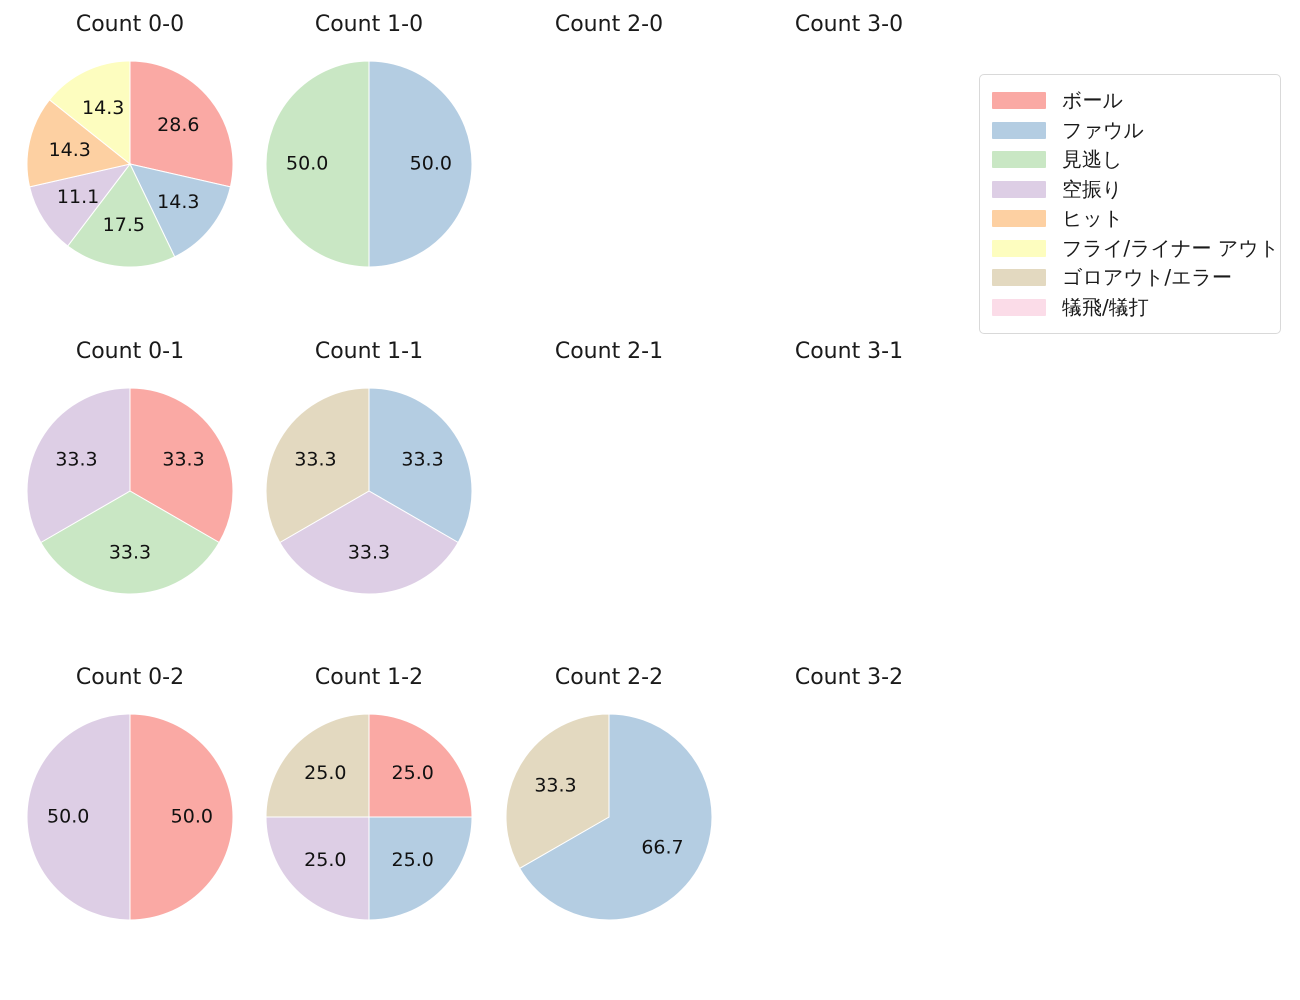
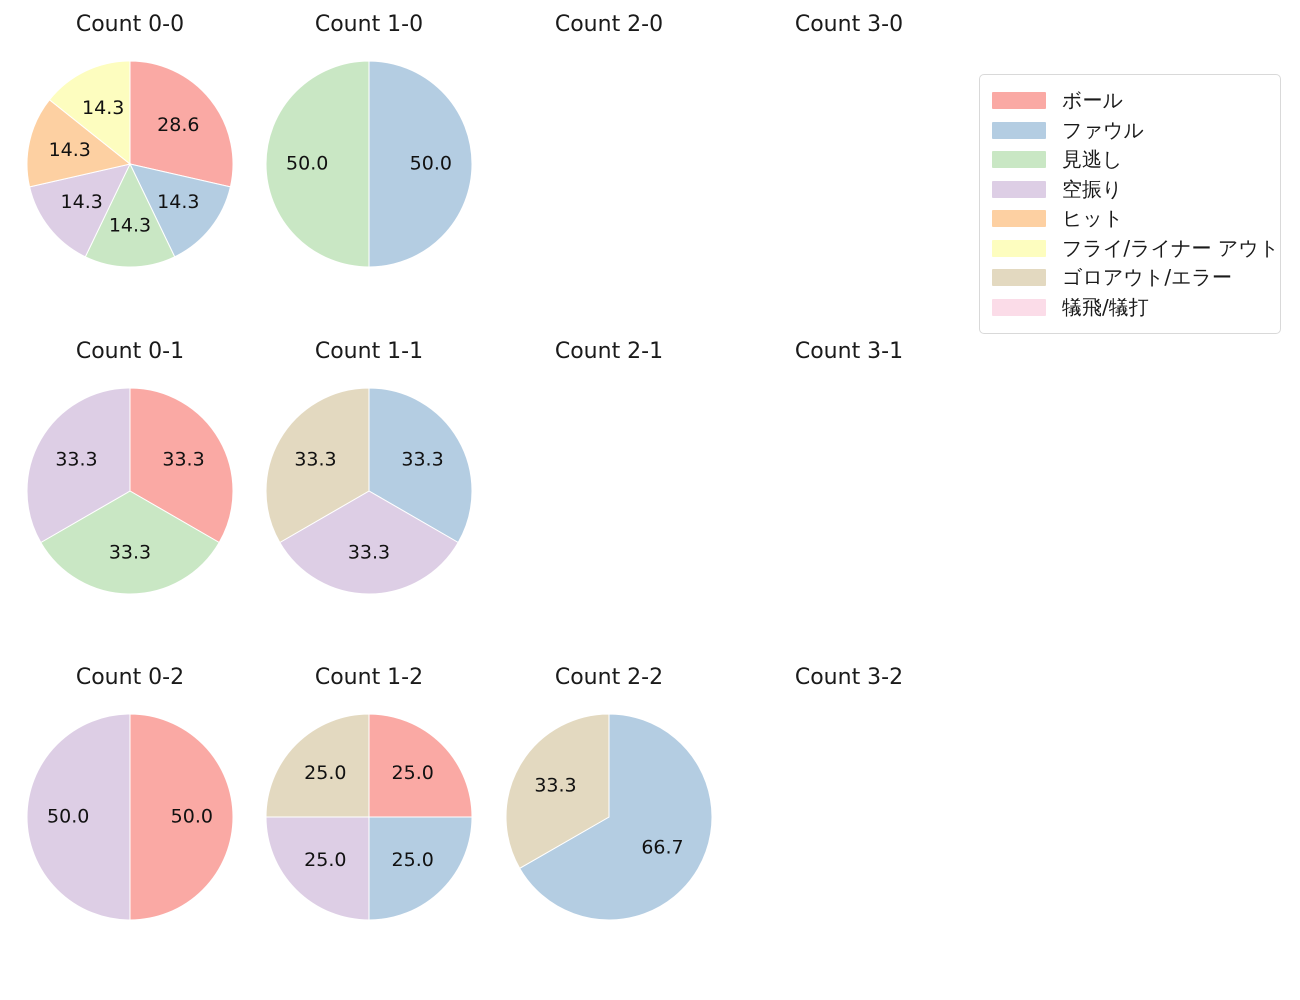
Count 0-0/見逃し: 17.5 -> 14.3
Count 0-0/空振り: 11.1 -> 14.3
